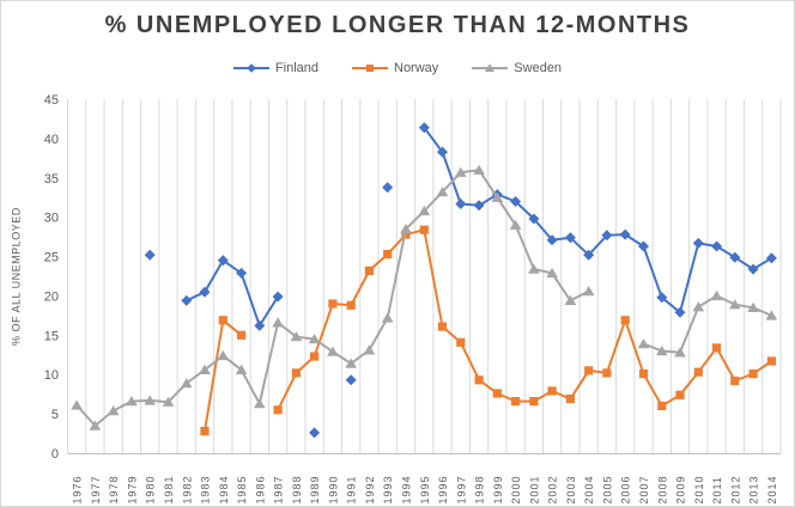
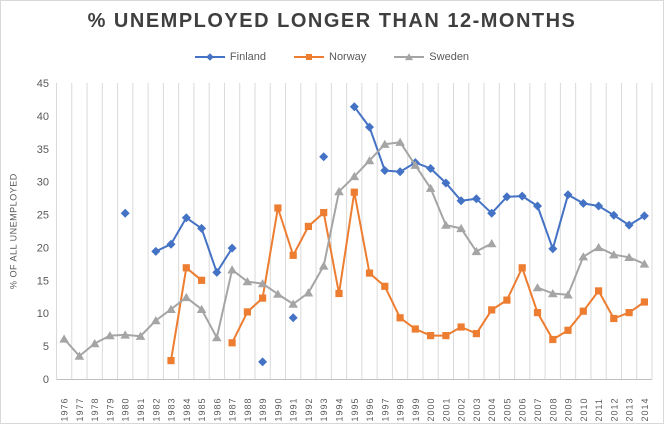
Norway/1990: 19 -> 26
Norway/1994: 28 -> 13
Norway/2005: 10 -> 12
Finland/2009: 18 -> 28
